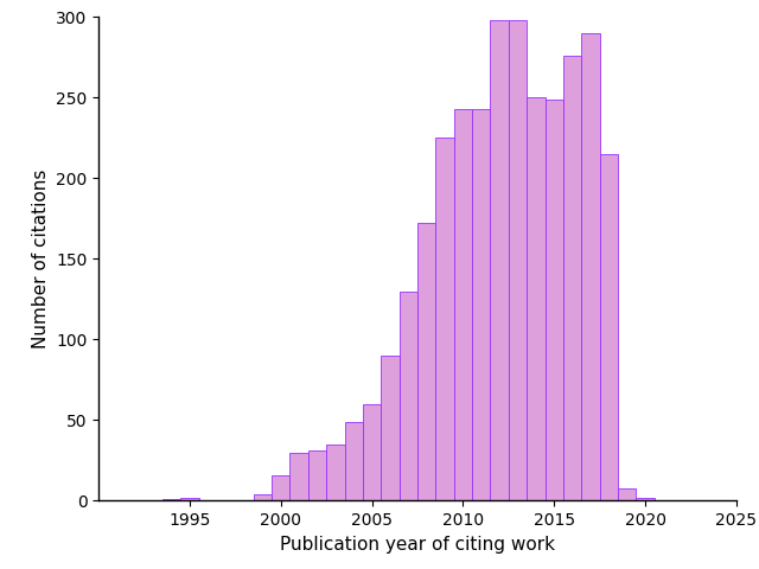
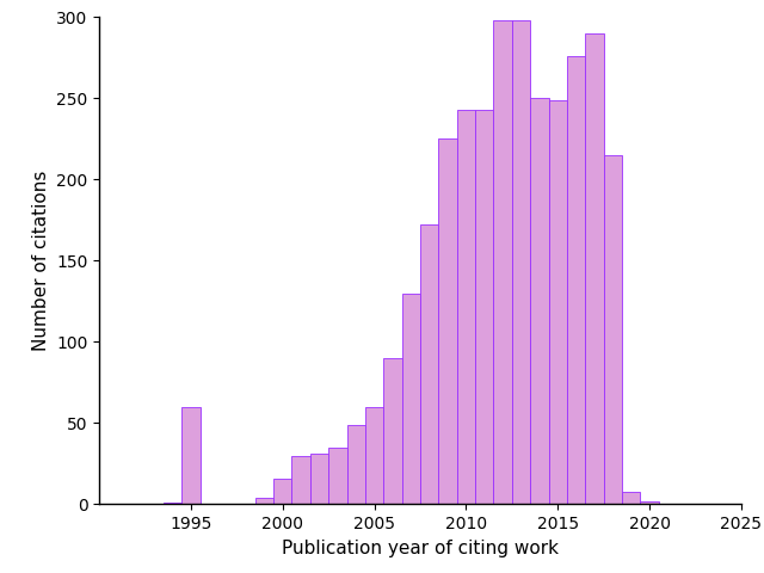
1995: 2 -> 60
